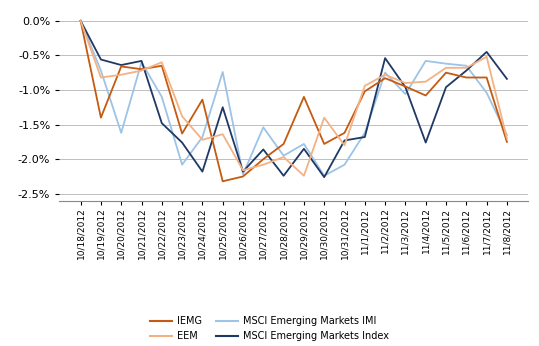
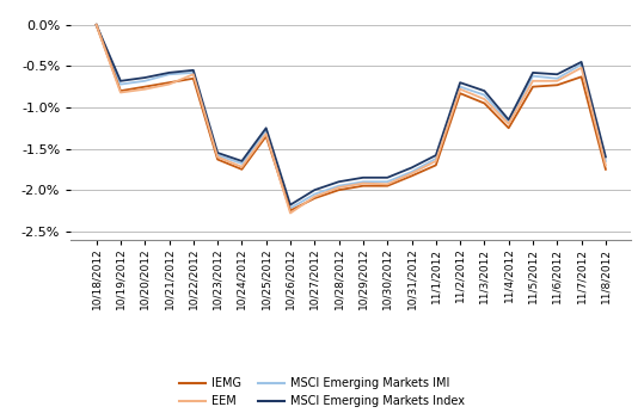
IEMG/10/19/2012: -1.40% -> -0.80%
MSCI Emerging Markets Index/10/19/2012: -0.56% -> -0.68%
IEMG/10/20/2012: -0.66% -> -0.75%
MSCI Emerging Markets IMI/10/20/2012: -1.62% -> -0.68%
MSCI Emerging Markets IMI/10/22/2012: -1.10% -> -0.58%
MSCI Emerging Markets Index/10/22/2012: -1.48% -> -0.55%
EEM/10/23/2012: -1.38% -> -1.60%
MSCI Emerging Markets IMI/10/23/2012: -2.08% -> -1.58%
MSCI Emerging Markets Index/10/23/2012: -1.76% -> -1.55%
IEMG/10/24/2012: -1.14% -> -1.75%
MSCI Emerging Markets Index/10/24/2012: -2.18% -> -1.65%
IEMG/10/25/2012: -2.32% -> -1.35%
EEM/10/25/2012: -1.64% -> -1.32%
MSCI Emerging Markets IMI/10/25/2012: -0.74% -> -1.28%
EEM/10/26/2012: -2.16% -> -2.28%
IEMG/10/27/2012: -2.00% -> -2.10%
MSCI Emerging Markets IMI/10/27/2012: -1.54% -> -2.05%
MSCI Emerging Markets Index/10/27/2012: -1.86% -> -2.00%
IEMG/10/28/2012: -1.78% -> -2.00%
MSCI Emerging Markets Index/10/28/2012: -2.24% -> -1.90%
IEMG/10/29/2012: -1.10% -> -1.95%
EEM/10/29/2012: -2.24% -> -1.92%
MSCI Emerging Markets IMI/10/29/2012: -1.78% -> -1.90%
IEMG/10/30/2012: -1.78% -> -1.95%
EEM/10/30/2012: -1.40% -> -1.93%
MSCI Emerging Markets IMI/10/30/2012: -2.24% -> -1.90%
MSCI Emerging Markets Index/10/30/2012: -2.26% -> -1.85%
IEMG/10/31/2012: -1.62% -> -1.83%
MSCI Emerging Markets IMI/10/31/2012: -2.08% -> -1.78%
IEMG/11/1/2012: -1.02% -> -1.70%
EEM/11/1/2012: -0.94% -> -1.65%
MSCI Emerging Markets Index/11/1/2012: -1.68% -> -1.58%
MSCI Emerging Markets Index/11/2/2012: -0.54% -> -0.70%
MSCI Emerging Markets IMI/11/3/2012: -1.06% -> -0.85%
MSCI Emerging Markets Index/11/3/2012: -0.96% -> -0.80%
IEMG/11/4/2012: -1.08% -> -1.25%
EEM/11/4/2012: -0.88% -> -1.20%
MSCI Emerging Markets IMI/11/4/2012: -0.58% -> -1.18%
MSCI Emerging Markets Index/11/4/2012: -1.76% -> -1.15%
MSCI Emerging Markets Index/11/5/2012: -0.96% -> -0.58%
IEMG/11/6/2012: -0.82% -> -0.73%
MSCI Emerging Markets Index/11/6/2012: -0.72% -> -0.60%
IEMG/11/7/2012: -0.82% -> -0.63%
MSCI Emerging Markets IMI/11/7/2012: -1.04% -> -0.48%
MSCI Emerging Markets Index/11/8/2012: -0.84% -> -1.60%
